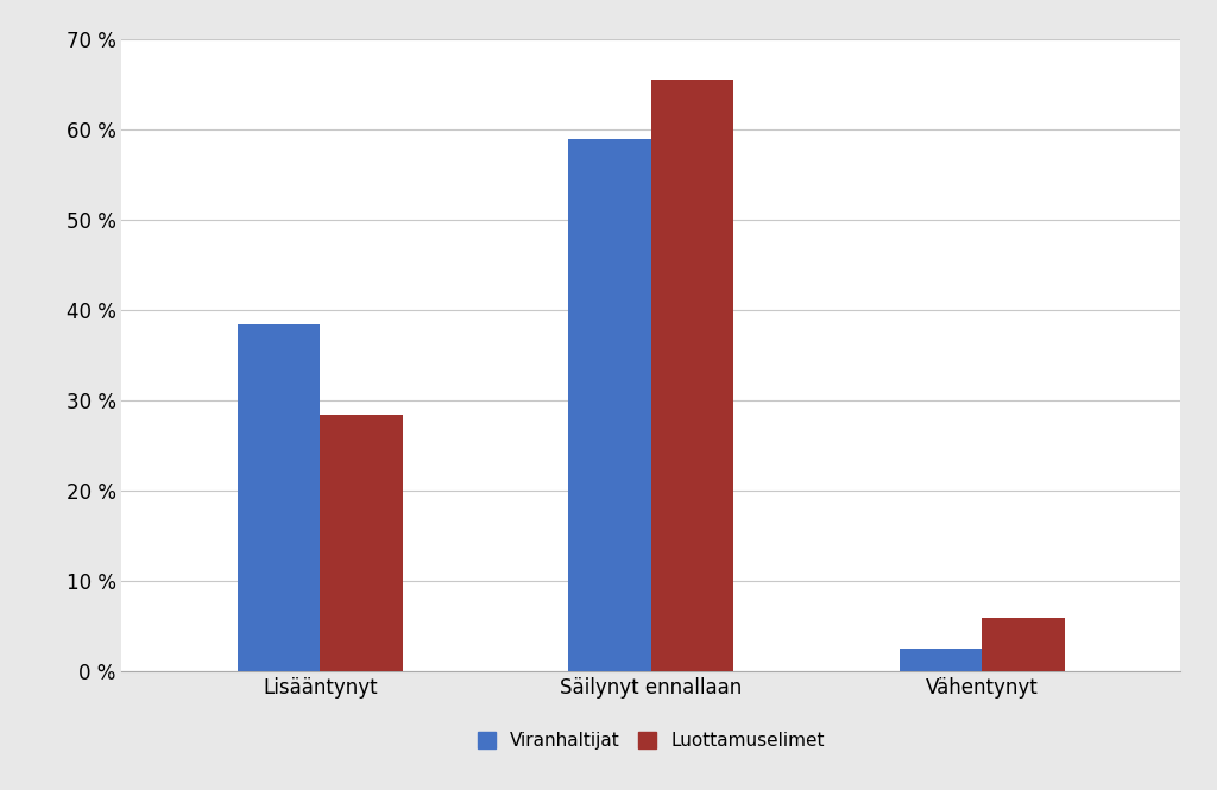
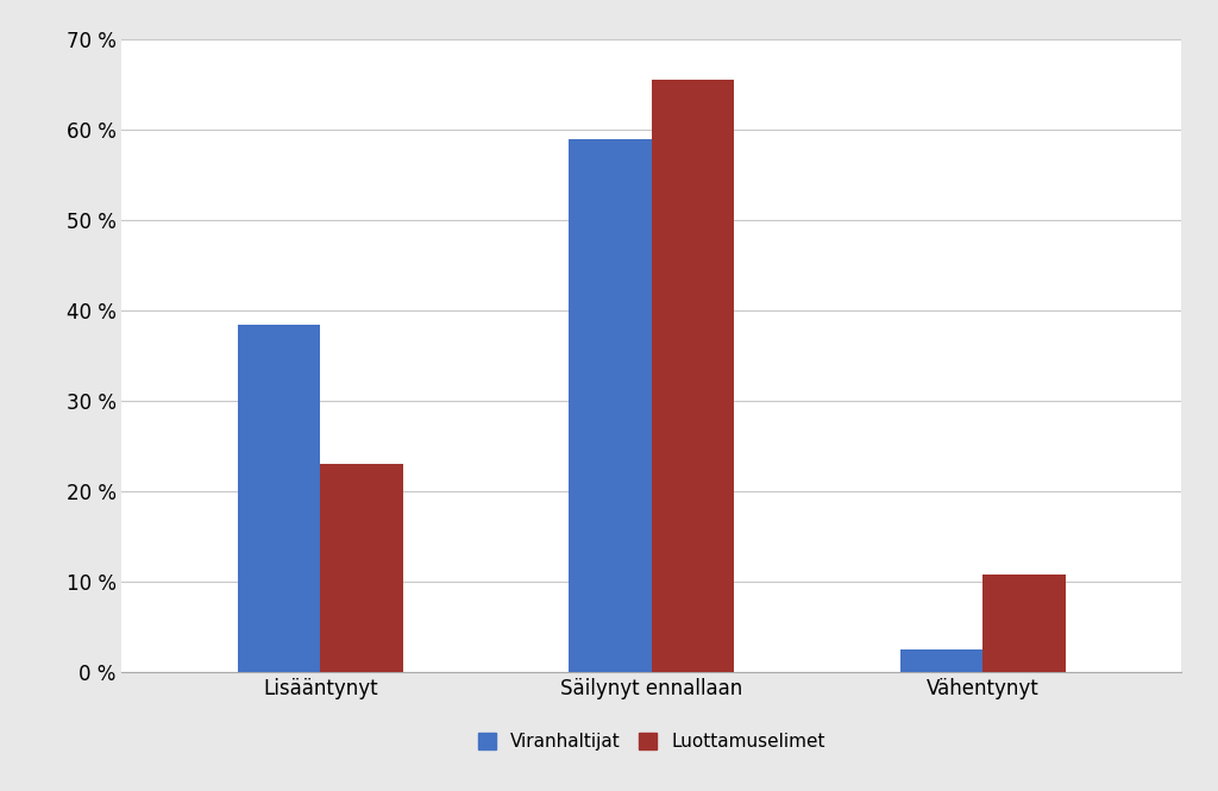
Luottamuselimet/Lisääntynyt: 28.5 % -> 23.0 %
Luottamuselimet/Vähentynyt: 6.0 % -> 10.8 %
